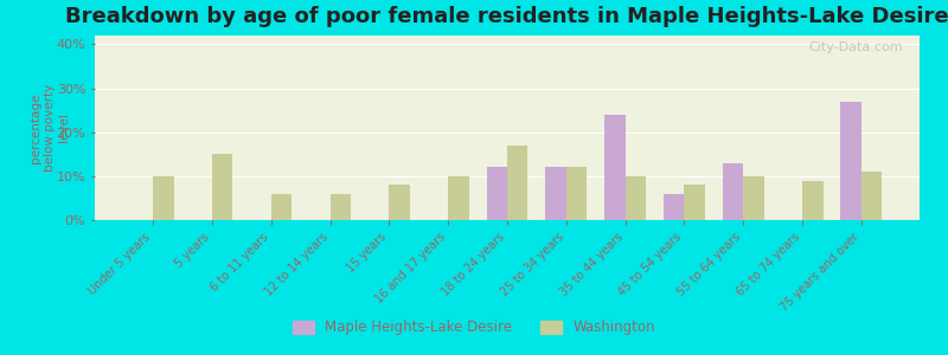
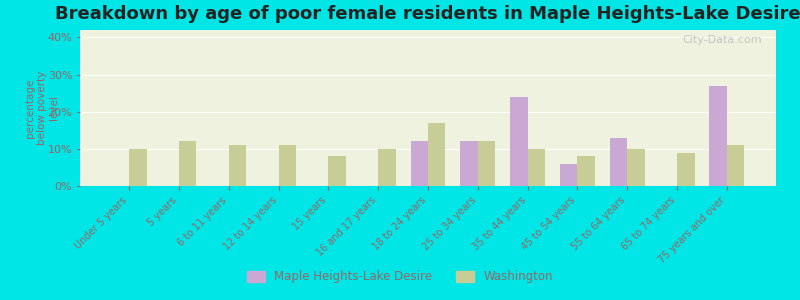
Washington/5 years: 15% -> 12%
Washington/6 to 11 years: 6% -> 11%
Washington/12 to 14 years: 6% -> 11%
